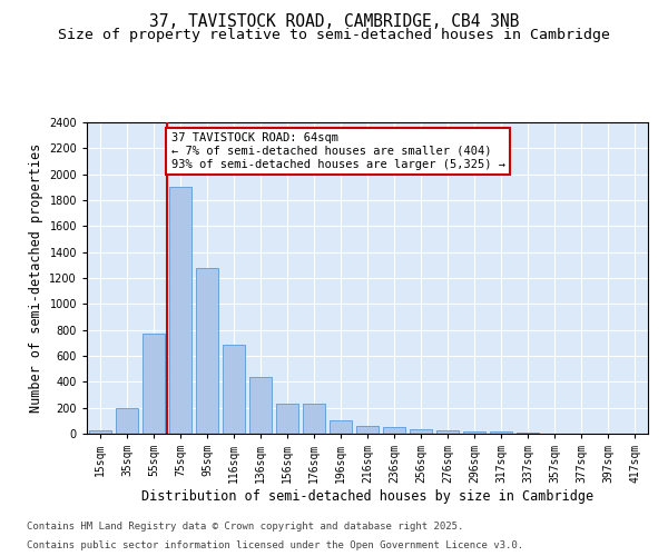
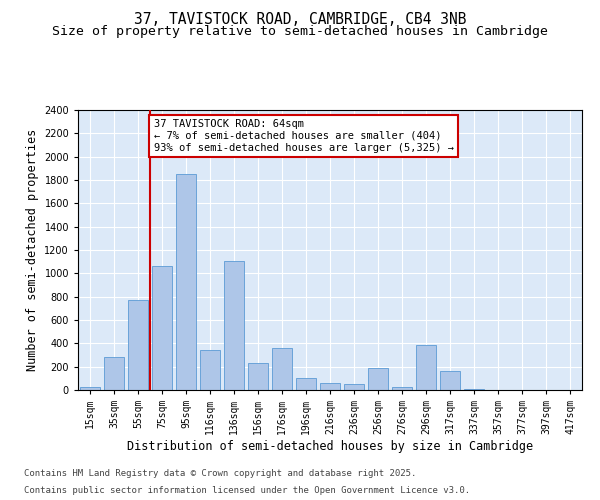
35sqm: 200 -> 280
75sqm: 1900 -> 1060
95sqm: 1280 -> 1850
116sqm: 690 -> 340
136sqm: 440 -> 1110
176sqm: 230 -> 360
256sqm: 40 -> 190
296sqm: 20 -> 390
317sqm: 20 -> 160
